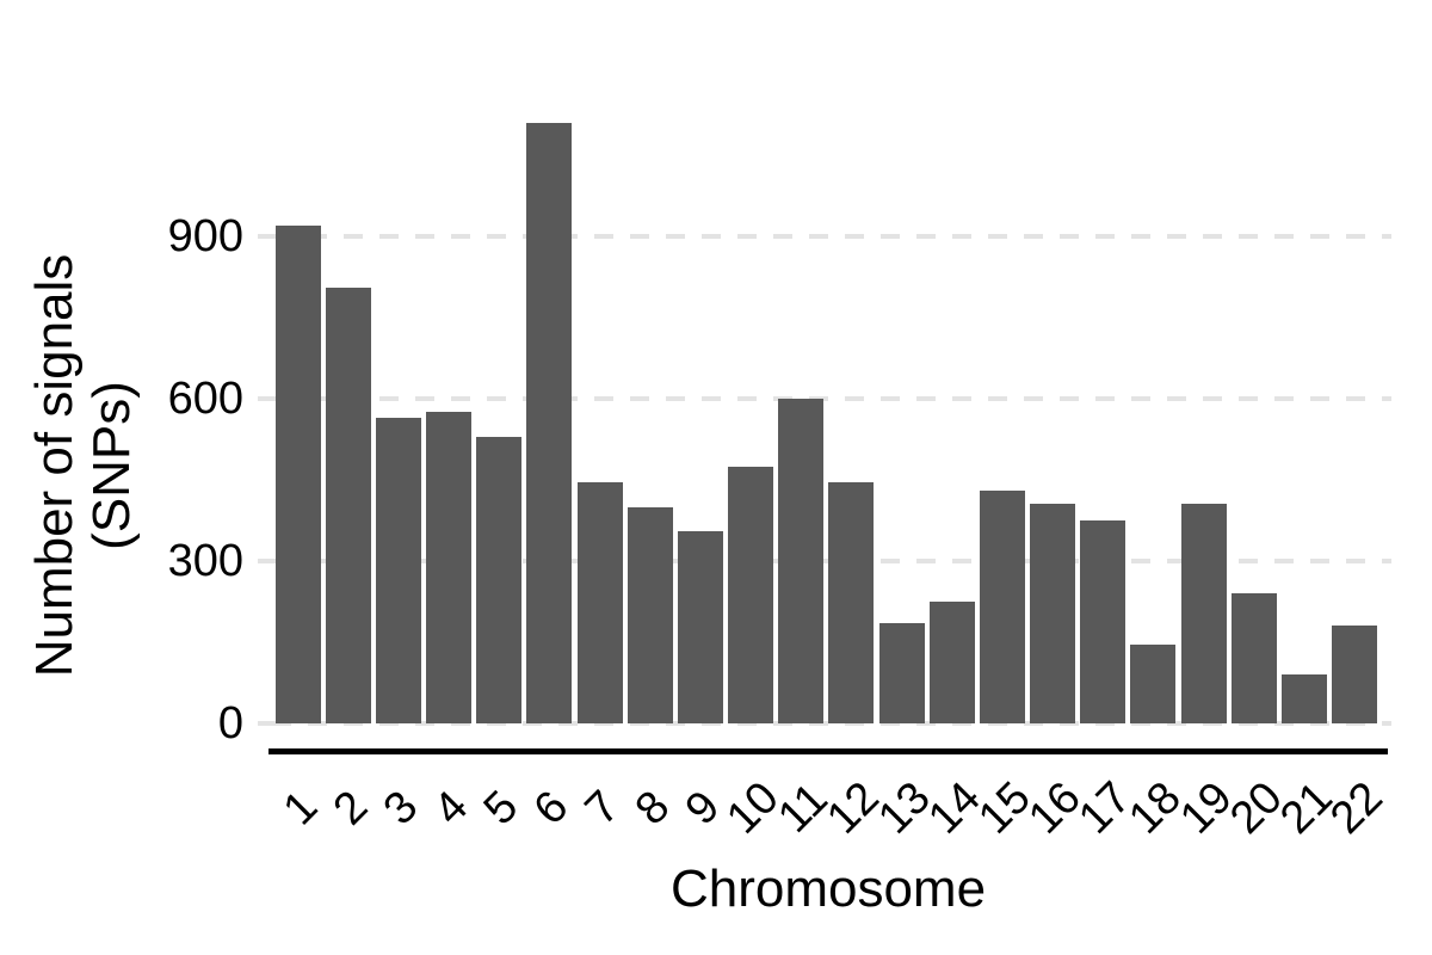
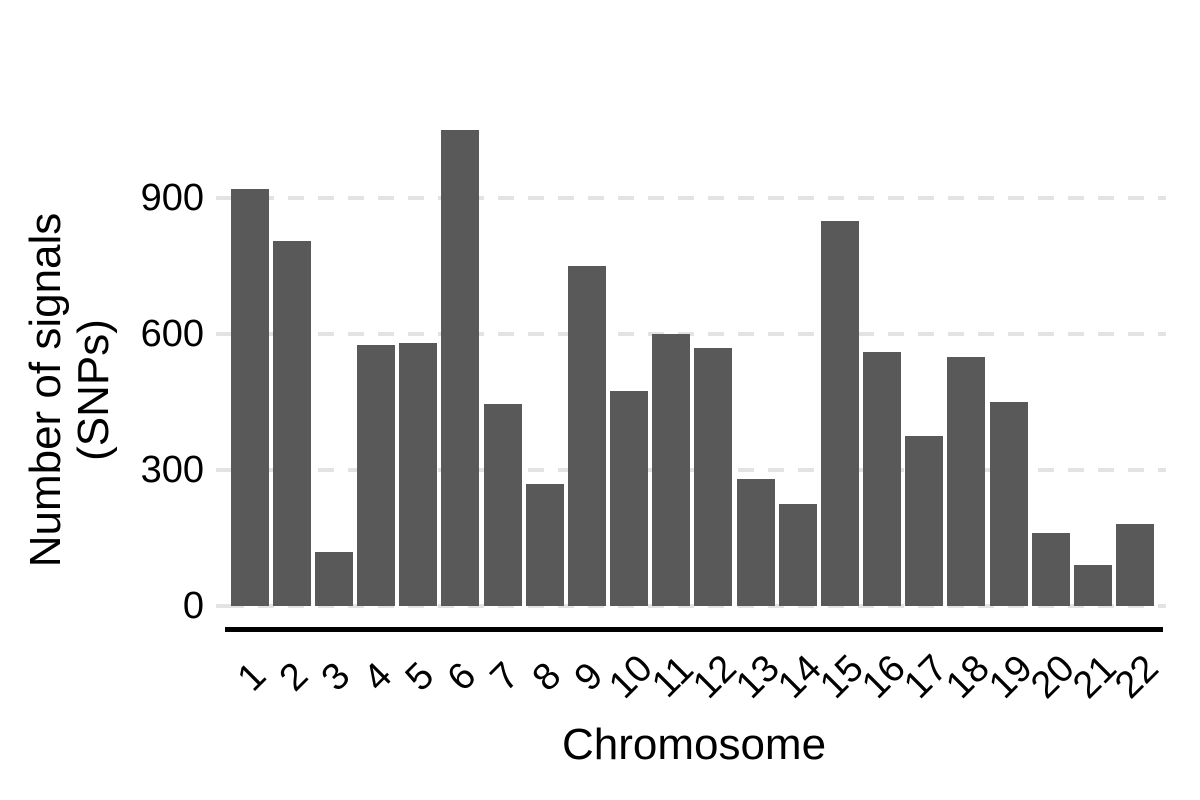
3: 560 -> 120
5: 530 -> 580
6: 1110 -> 1050
8: 400 -> 270
9: 360 -> 750
12: 440 -> 570
13: 180 -> 280
15: 430 -> 850
16: 400 -> 560
18: 140 -> 550
19: 400 -> 450
20: 240 -> 160
